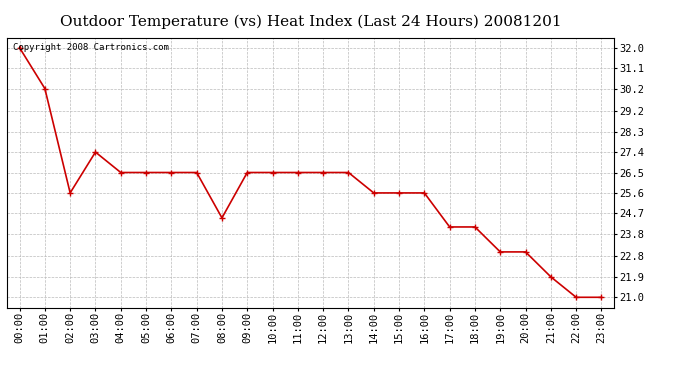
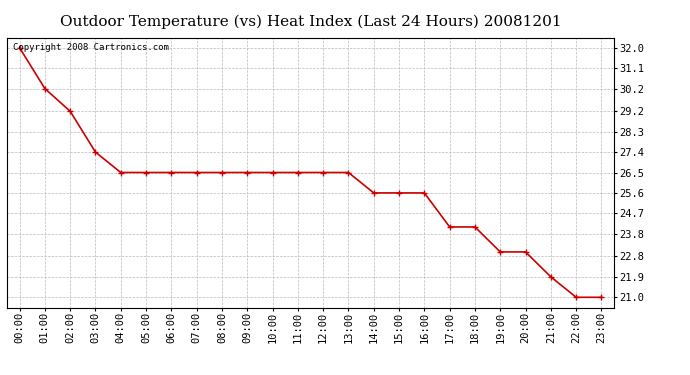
02:00: 25.6 -> 29.2
08:00: 24.5 -> 26.5
